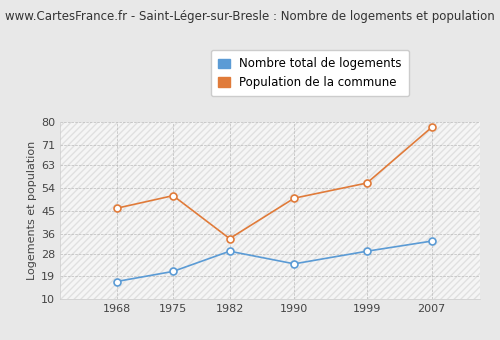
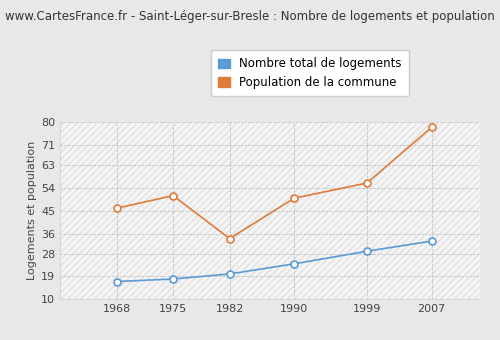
Nombre total de logements/1975: 21 -> 18
Nombre total de logements/1982: 29 -> 20
